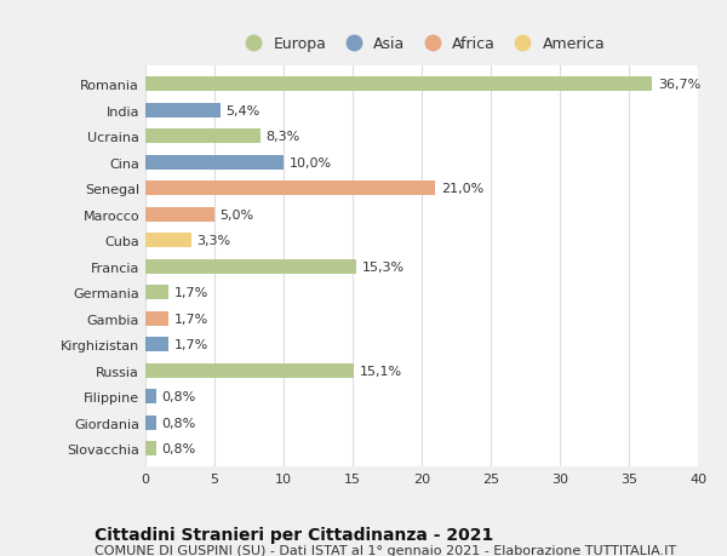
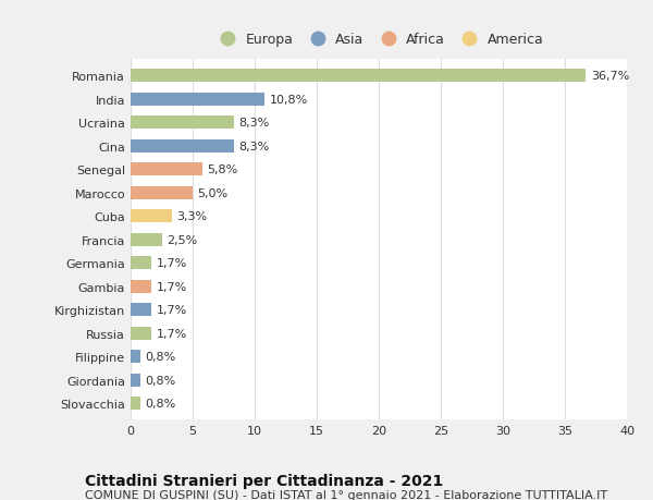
India: 5,4% -> 10,8%
Cina: 10,0% -> 8,3%
Senegal: 21,0% -> 5,8%
Francia: 15,3% -> 2,5%
Russia: 15,1% -> 1,7%
